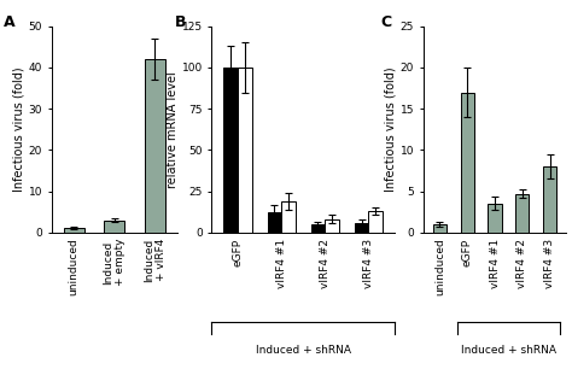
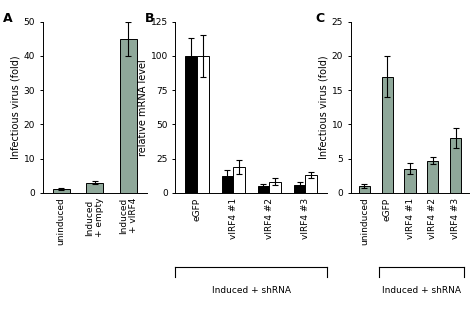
Induced + vIRF4: 42 -> 45
